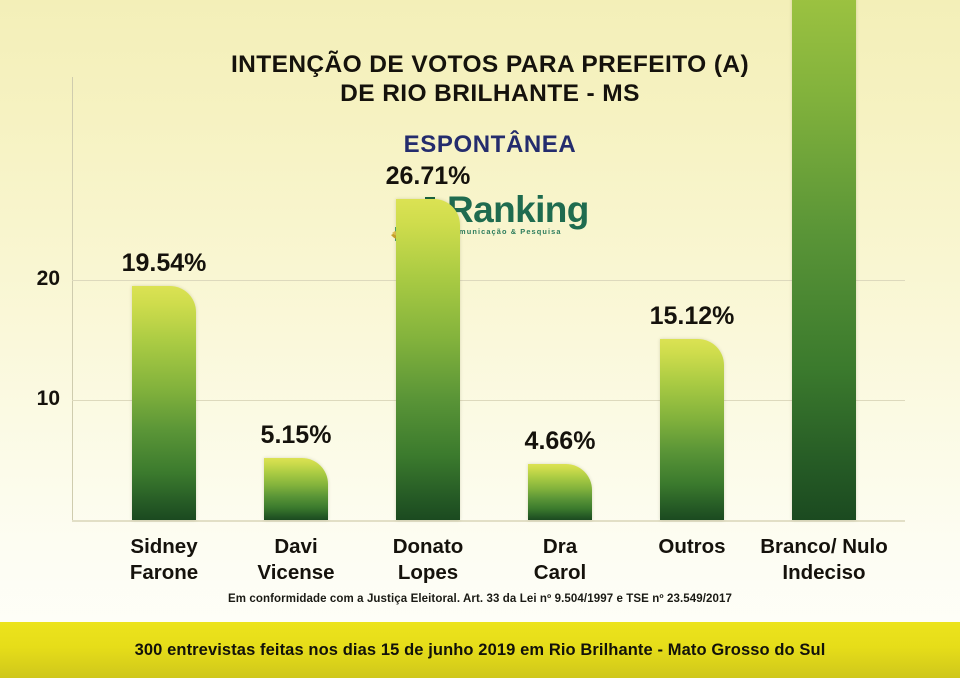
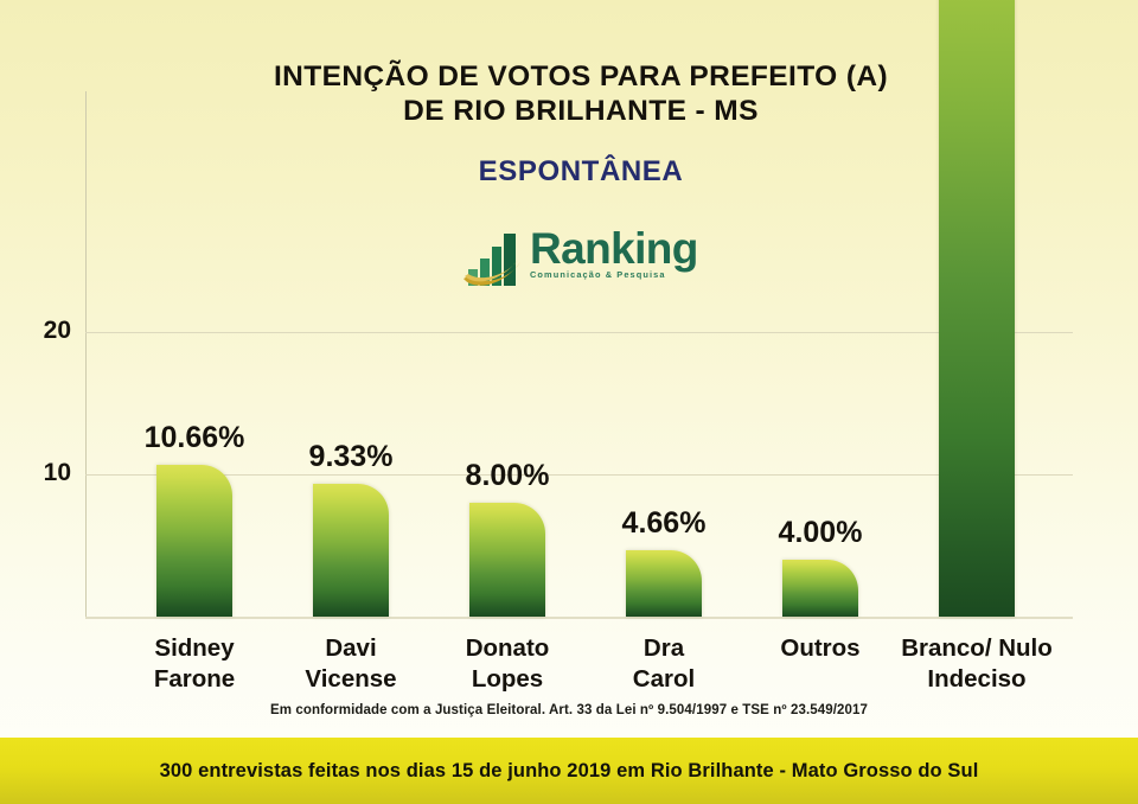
Sidney Farone: 19.54% -> 10.66%
Davi Vicense: 5.15% -> 9.33%
Donato Lopes: 26.71% -> 8.00%
Outros: 15.12% -> 4.00%
